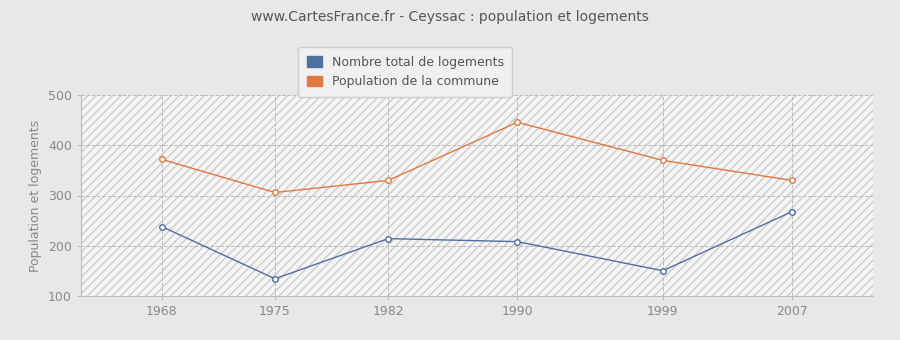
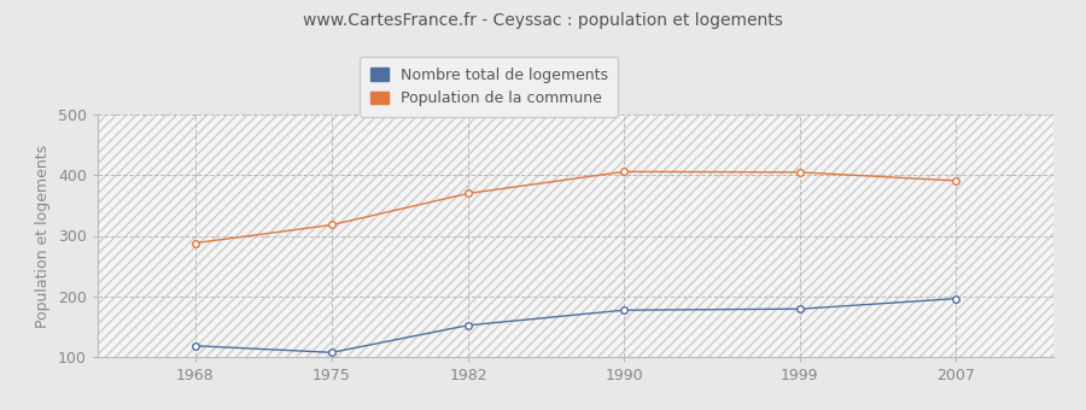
Nombre total de logements/1968: 238 -> 118
Population de la commune/1968: 372 -> 288
Nombre total de logements/1975: 134 -> 107
Population de la commune/1975: 306 -> 318
Nombre total de logements/1982: 214 -> 152
Population de la commune/1982: 330 -> 370
Nombre total de logements/1990: 208 -> 177
Population de la commune/1990: 446 -> 406
Nombre total de logements/1999: 150 -> 179
Population de la commune/1999: 370 -> 405
Nombre total de logements/2007: 268 -> 196
Population de la commune/2007: 330 -> 391
